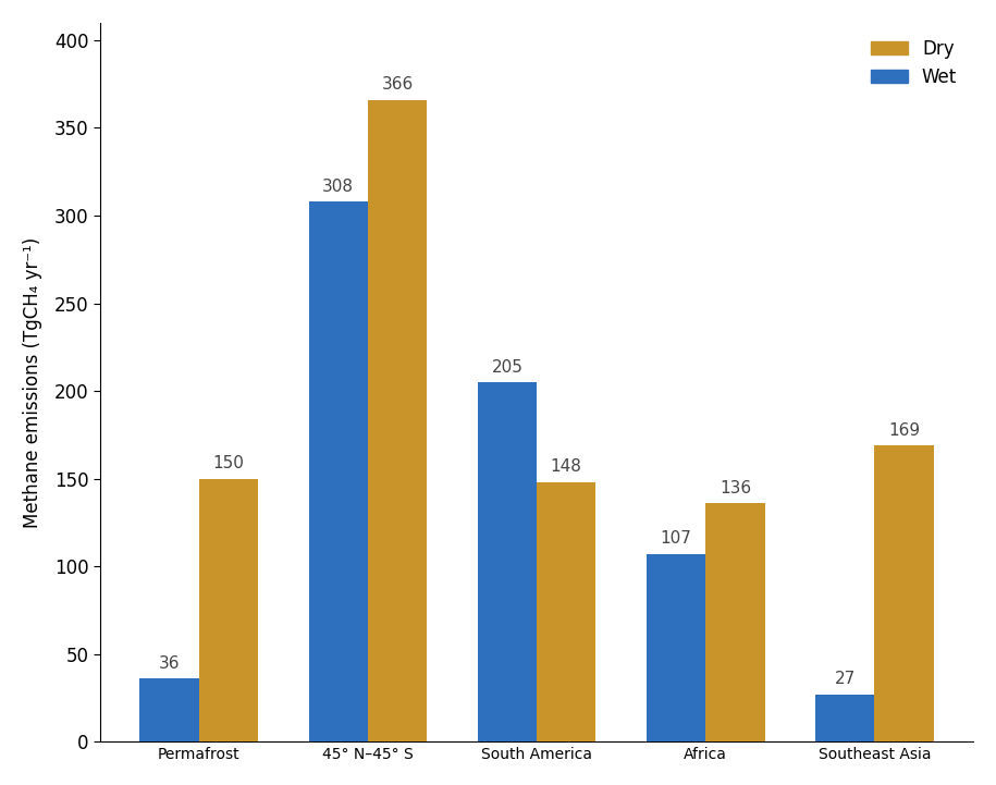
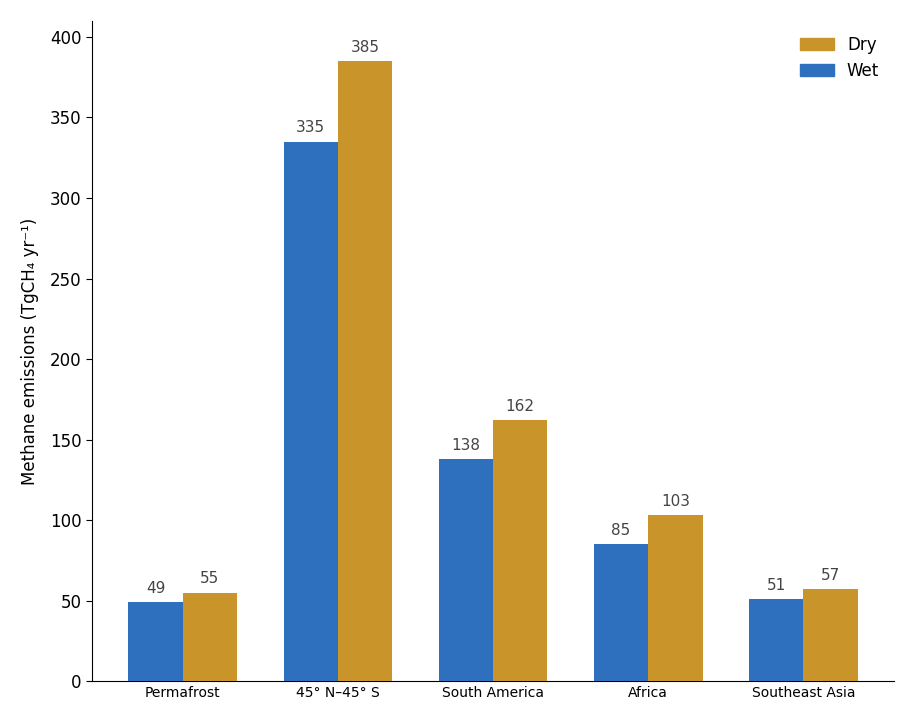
Wet/Permafrost: 36 -> 49
Dry/Permafrost: 150 -> 55
Wet/45° N–45° S: 308 -> 335
Dry/45° N–45° S: 366 -> 385
Wet/South America: 205 -> 138
Dry/South America: 148 -> 162
Wet/Africa: 107 -> 85
Dry/Africa: 136 -> 103
Wet/Southeast Asia: 27 -> 51
Dry/Southeast Asia: 169 -> 57
